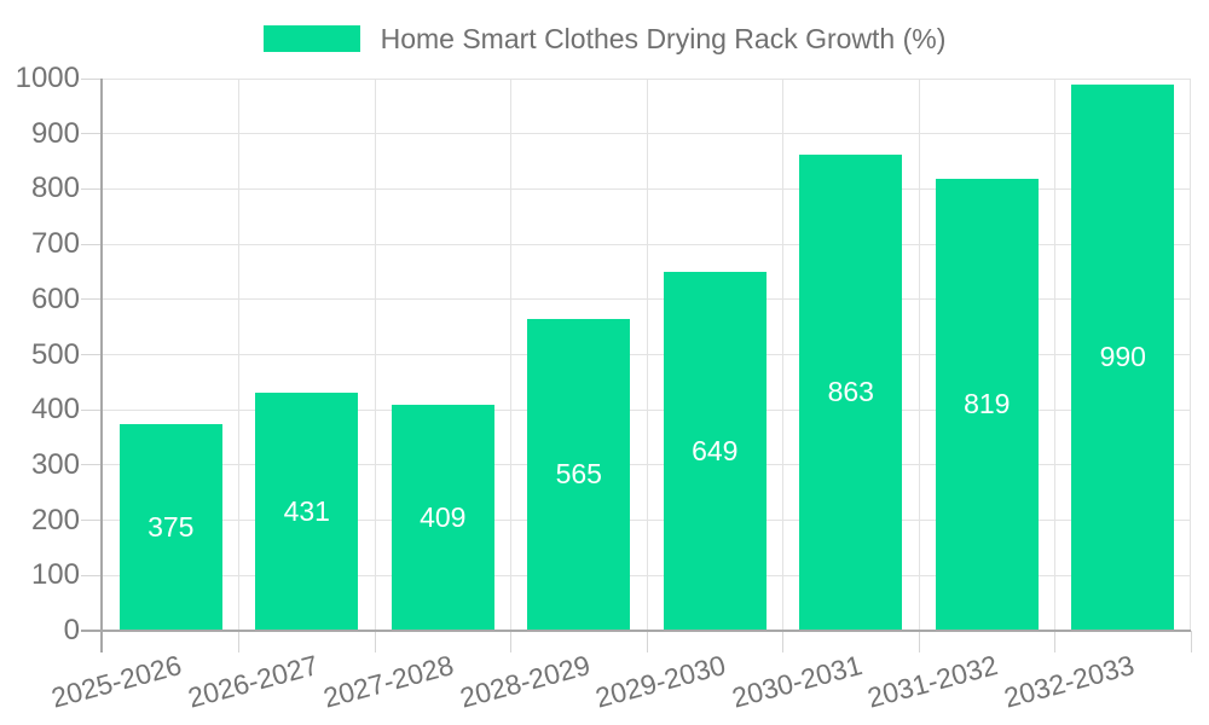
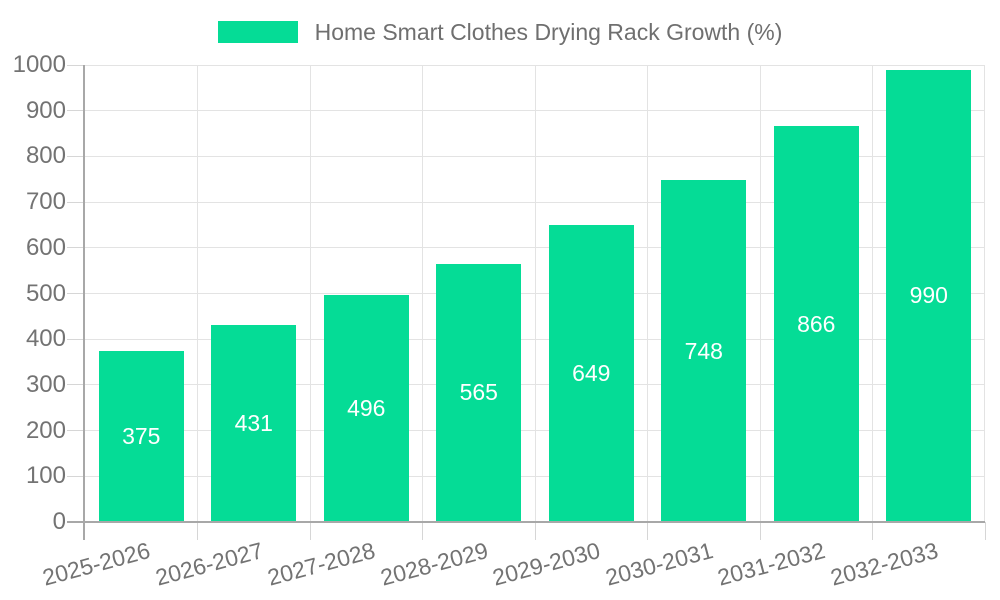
2027-2028: 409 -> 496
2030-2031: 863 -> 748
2031-2032: 819 -> 866
